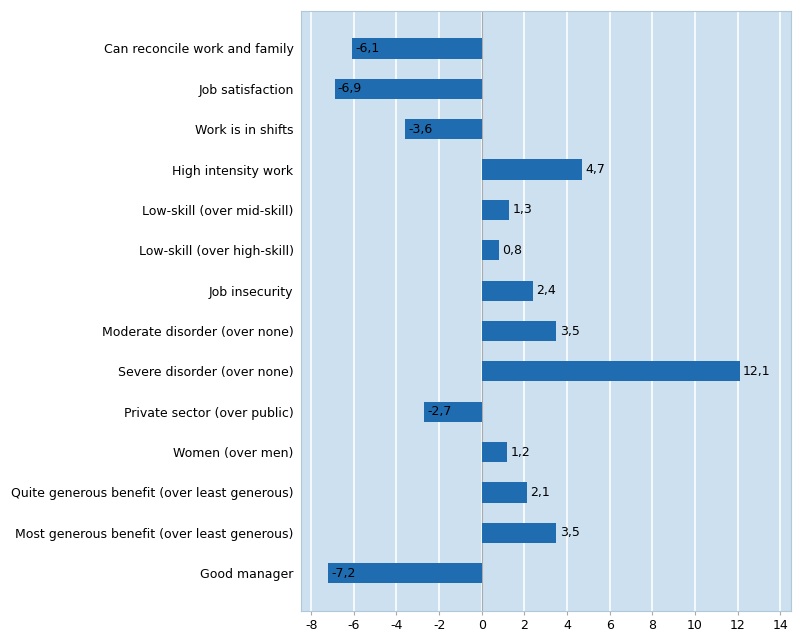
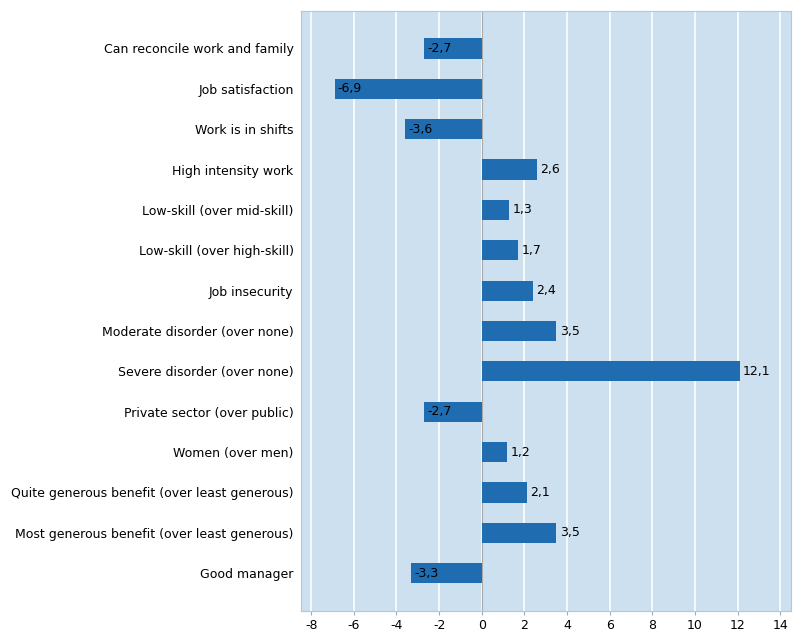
Can reconcile work and family: -6,1 -> -2,7
High intensity work: 4,7 -> 2,6
Low-skill (over high-skill): 0,8 -> 1,7
Good manager: -7,2 -> -3,3
